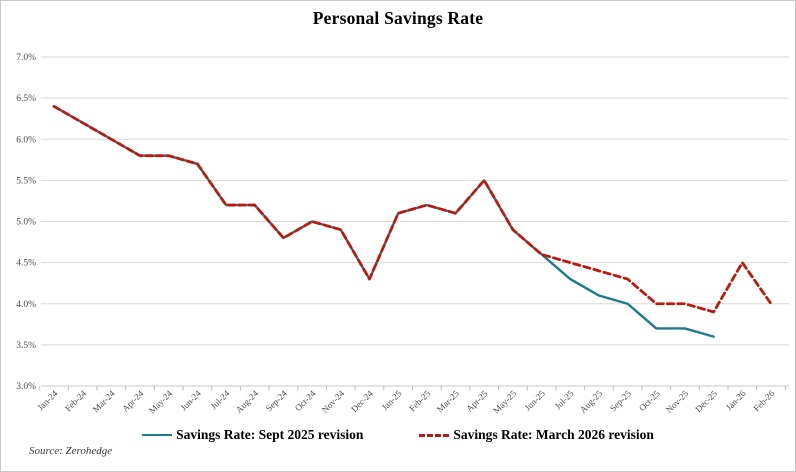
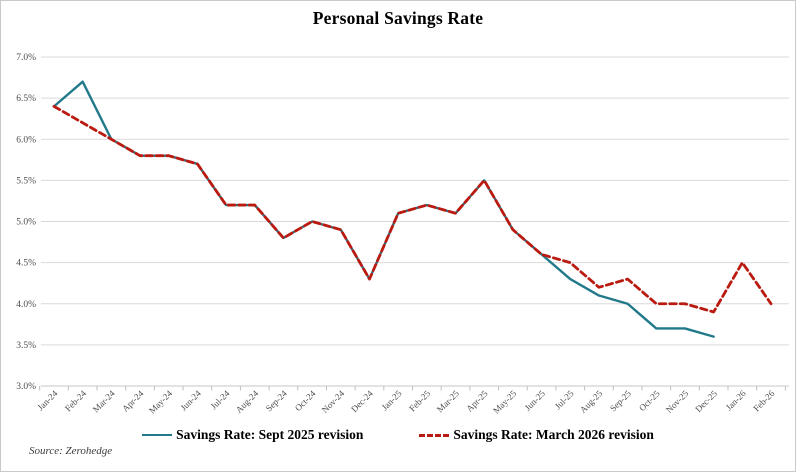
Savings Rate: Sept 2025 revision/Feb-24: 6.2% -> 6.7%
Savings Rate: March 2026 revision/Aug-25: 4.4% -> 4.2%
